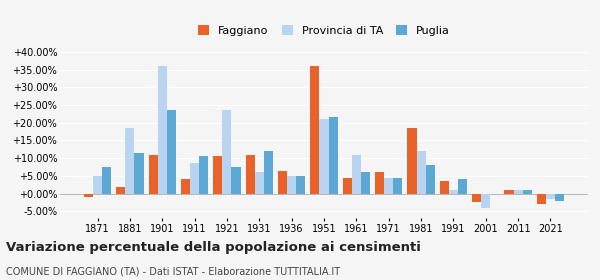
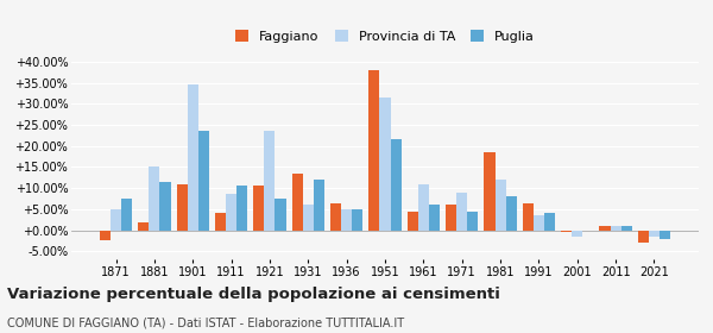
Faggiano/1871: -1.0% -> -2.5%
Provincia di TA/1881: 18.5% -> 15.0%
Provincia di TA/1901: 36.0% -> 34.5%
Faggiano/1931: 11.0% -> 13.5%
Faggiano/1951: 36.0% -> 38.0%
Provincia di TA/1951: 21.0% -> 31.5%
Provincia di TA/1971: 4.5% -> 9.0%
Faggiano/1991: 3.5% -> 6.5%
Provincia di TA/1991: 1.0% -> 3.5%
Faggiano/2001: -2.5% -> -0.5%
Provincia di TA/2001: -4.0% -> -1.5%
